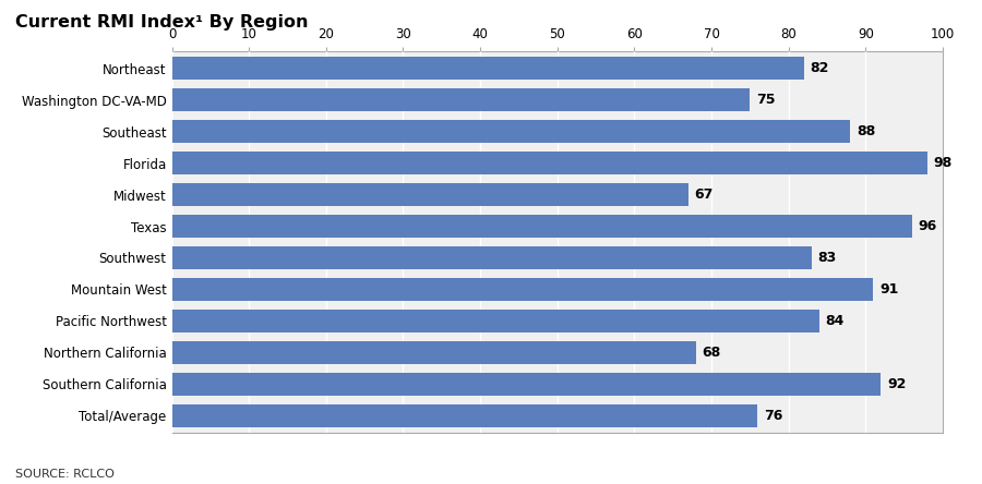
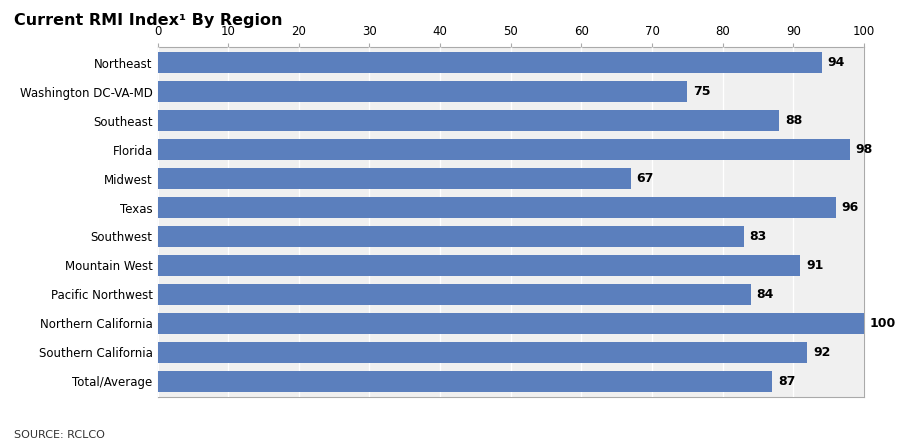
Northeast: 82 -> 94
Northern California: 68 -> 100
Total/Average: 76 -> 87
